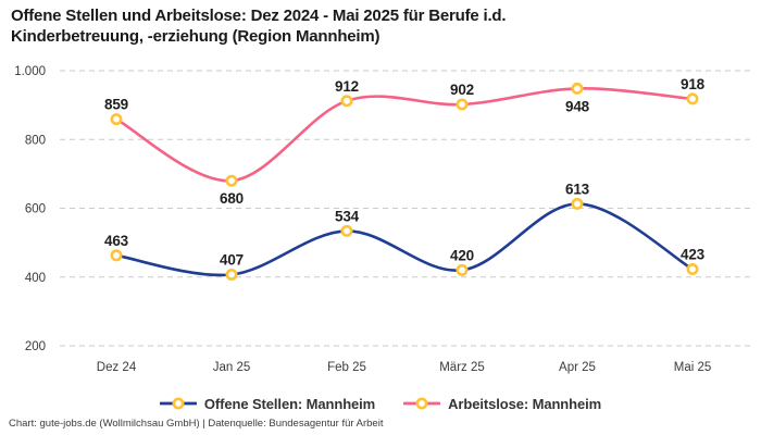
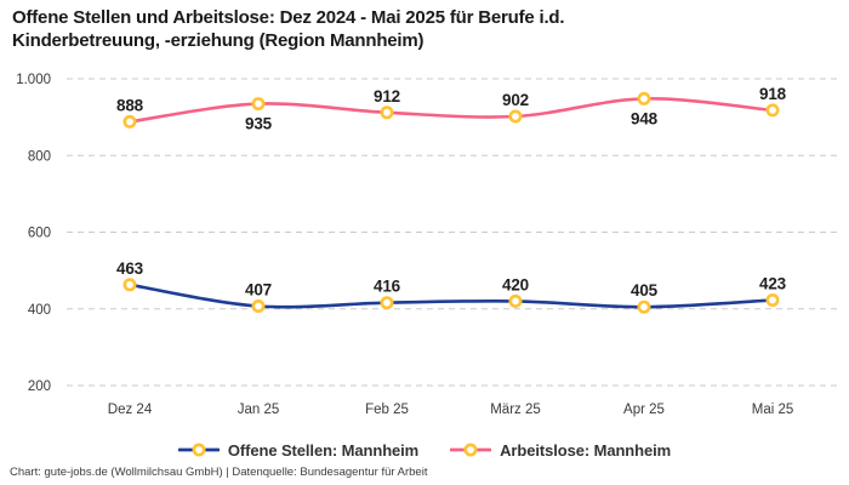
Arbeitslose: Mannheim/Dez 24: 859 -> 888
Arbeitslose: Mannheim/Jan 25: 680 -> 935
Offene Stellen: Mannheim/Feb 25: 534 -> 416
Offene Stellen: Mannheim/Apr 25: 613 -> 405
